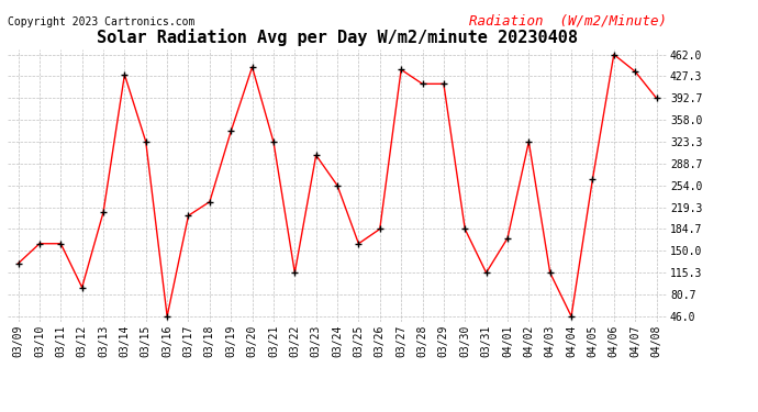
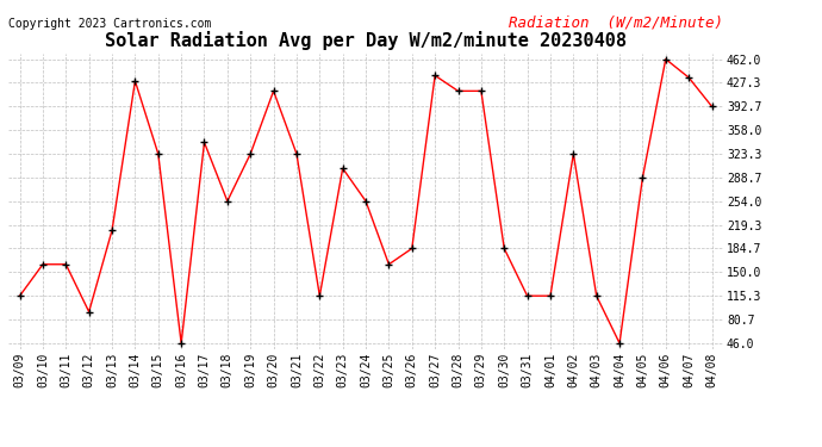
03/09: 130 -> 115
03/17: 206 -> 340
03/18: 228 -> 254
03/19: 340 -> 323
03/20: 442 -> 415
04/01: 170 -> 115
04/05: 264 -> 289
